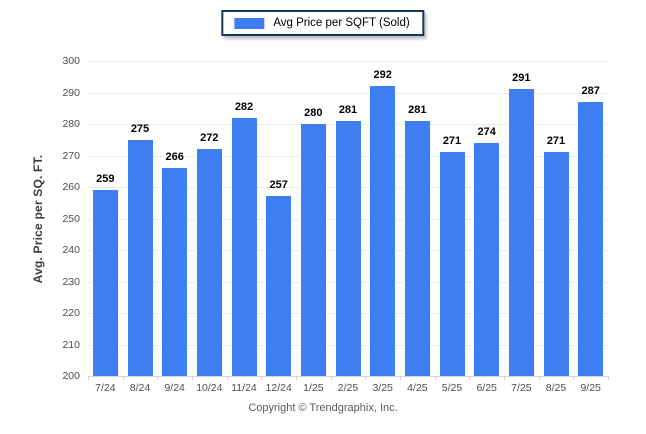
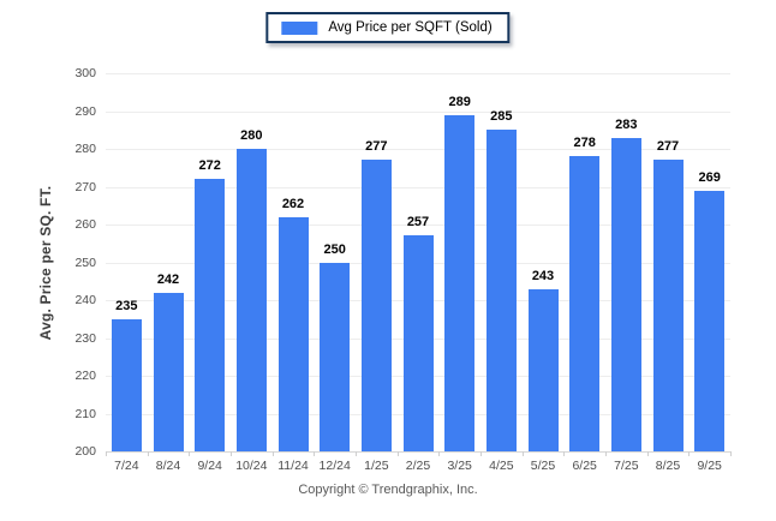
7/24: 259 -> 235
8/24: 275 -> 242
9/24: 266 -> 272
10/24: 272 -> 280
11/24: 282 -> 262
12/24: 257 -> 250
1/25: 280 -> 277
2/25: 281 -> 257
3/25: 292 -> 289
4/25: 281 -> 285
5/25: 271 -> 243
6/25: 274 -> 278
7/25: 291 -> 283
8/25: 271 -> 277
9/25: 287 -> 269
